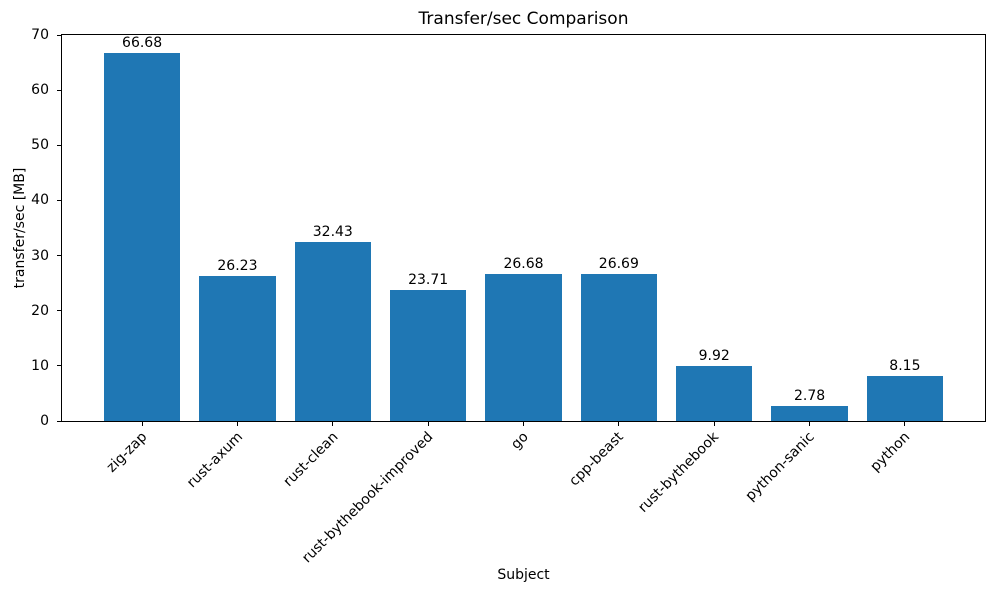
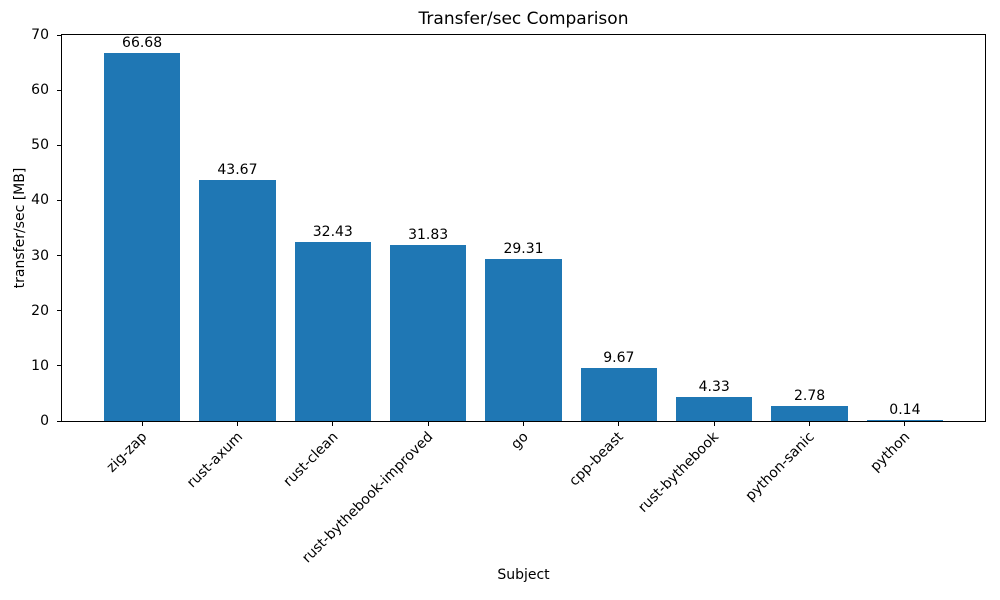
rust-axum: 26.23 -> 43.67
rust-bythebook-improved: 23.71 -> 31.83
go: 26.68 -> 29.31
cpp-beast: 26.69 -> 9.67
rust-bythebook: 9.92 -> 4.33
python: 8.15 -> 0.14
